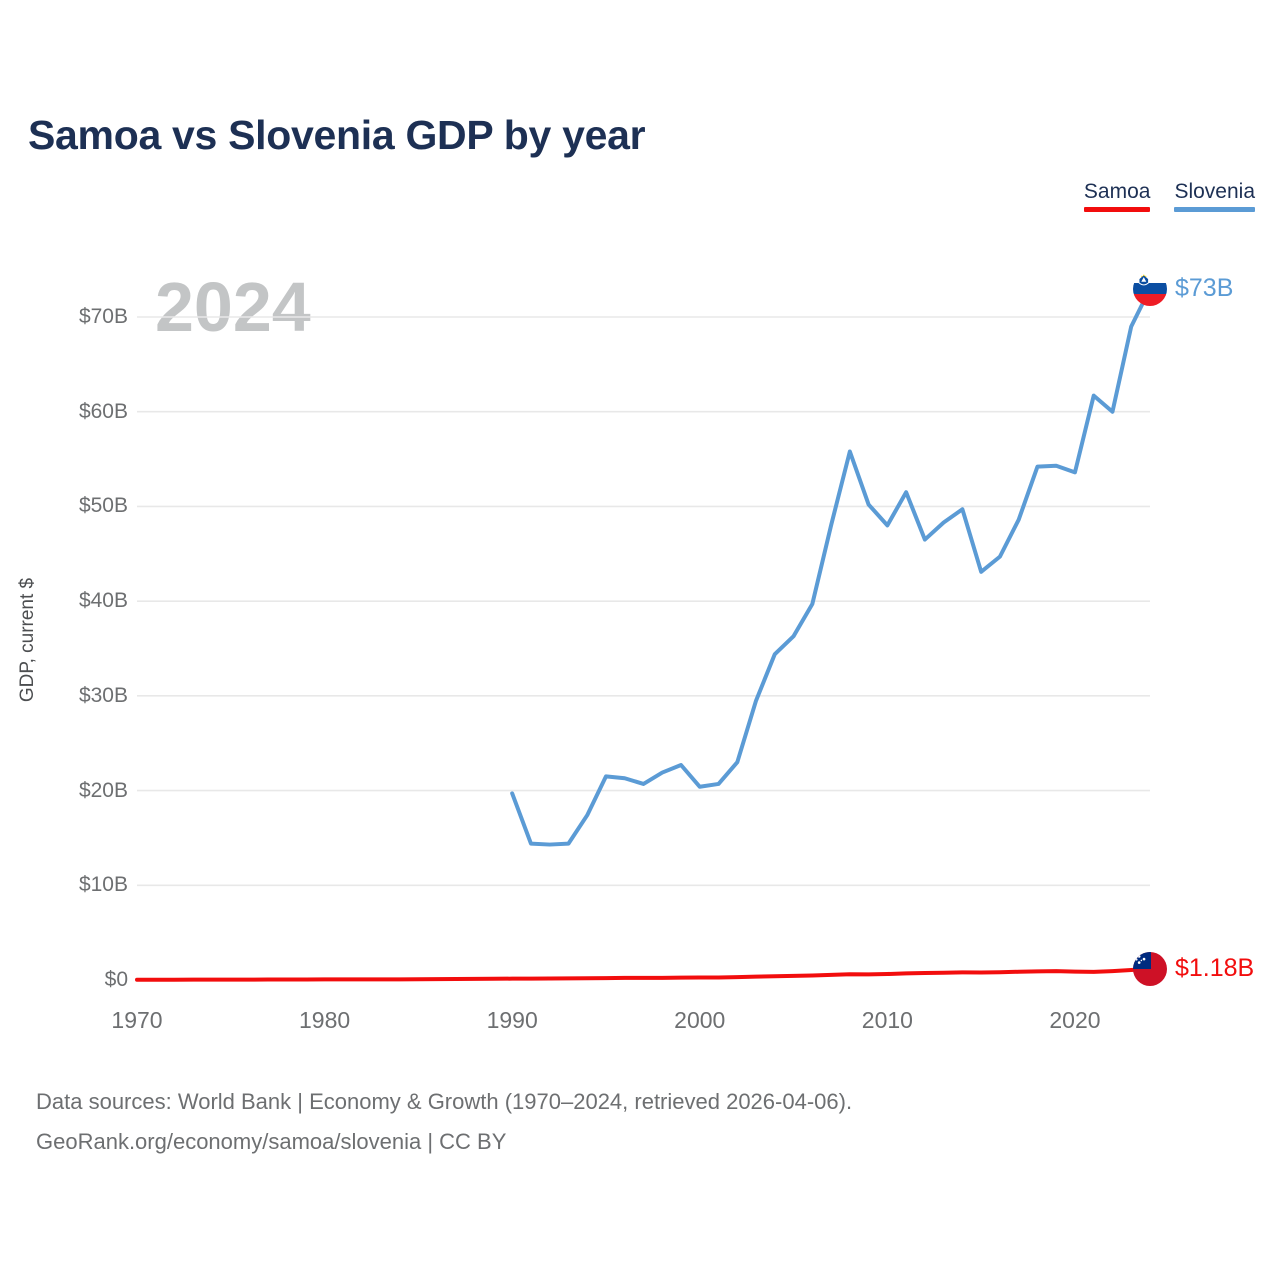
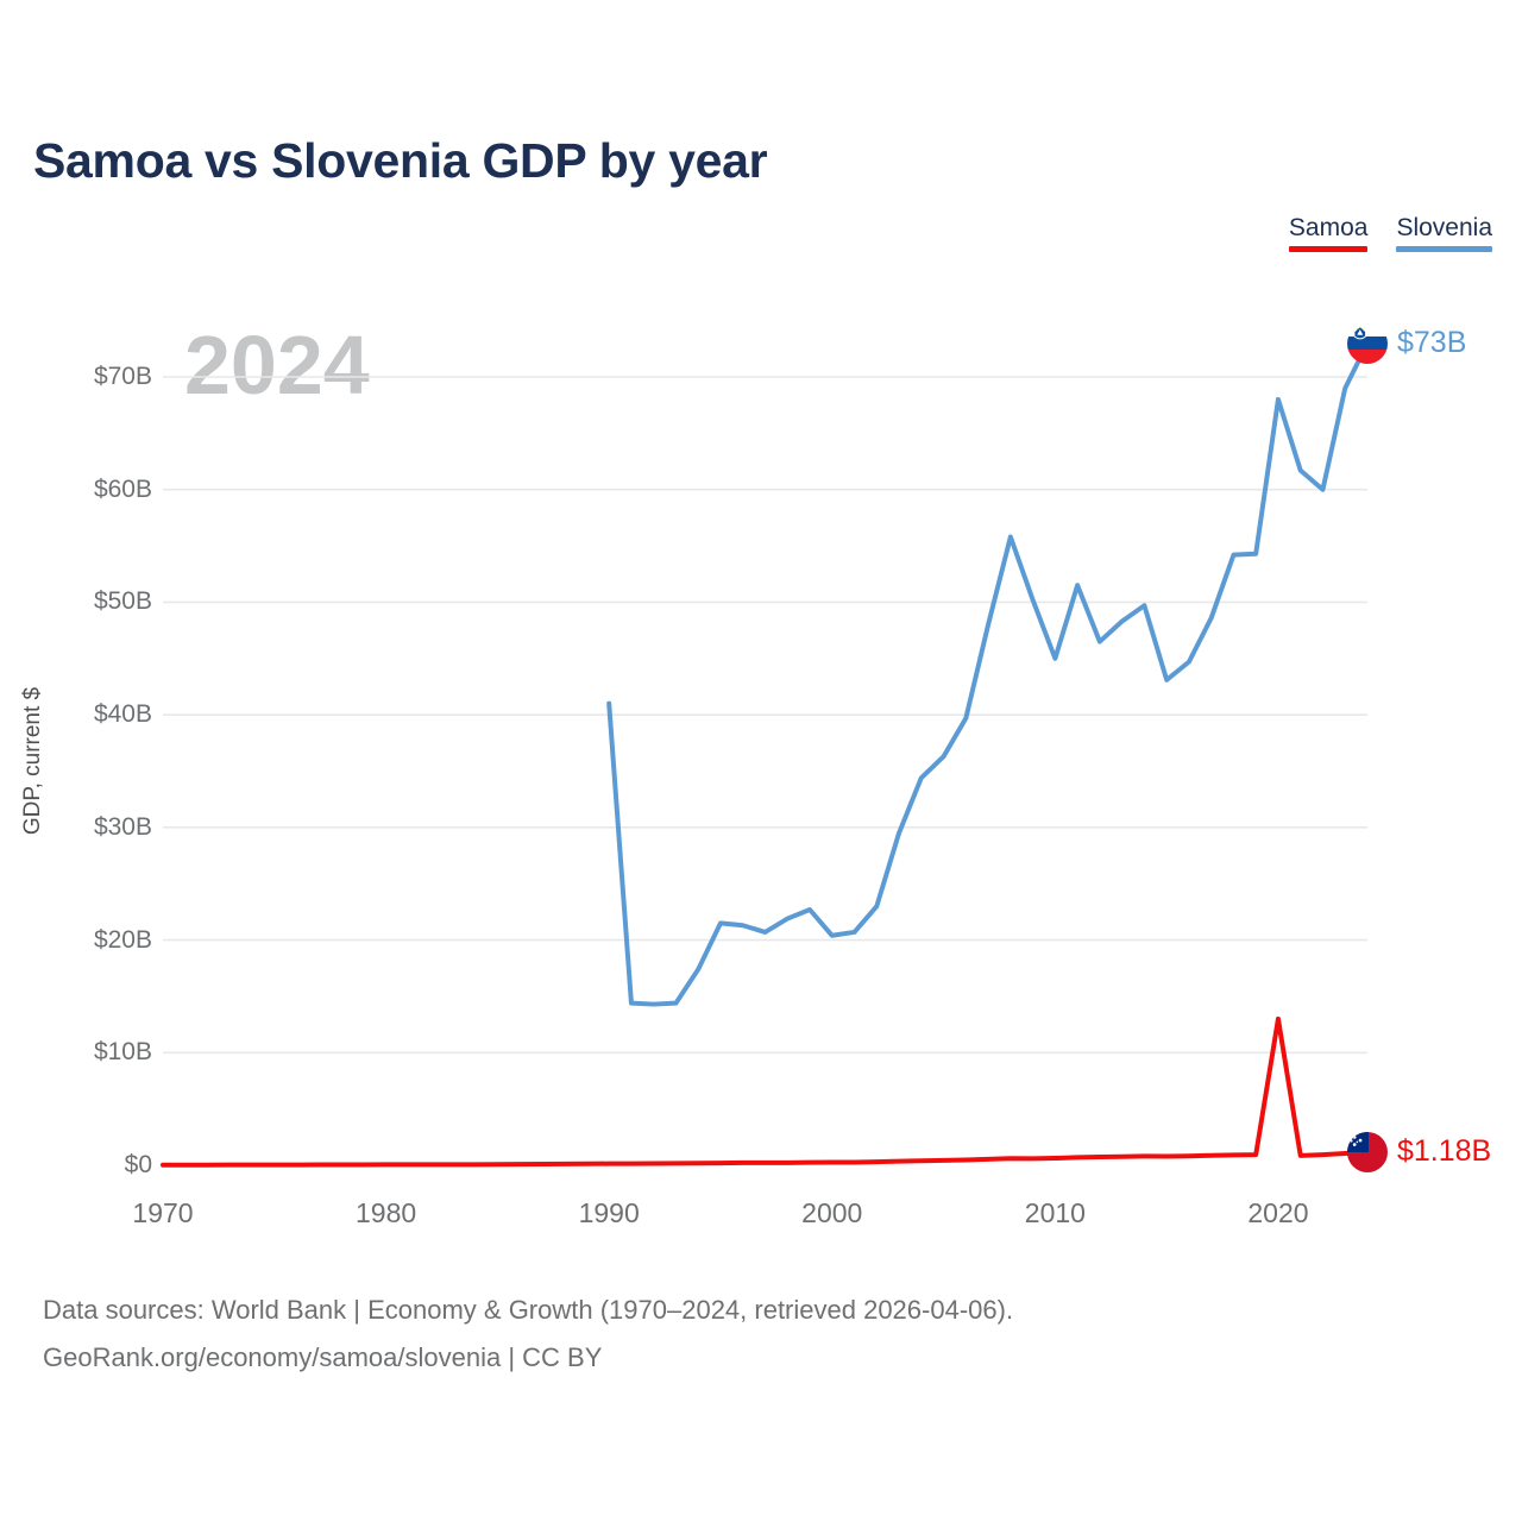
Slovenia/1990: $20B -> $41B
Slovenia/2010: $48B -> $45B
Samoa/2020: $1B -> $13B
Slovenia/2020: $54B -> $68B
